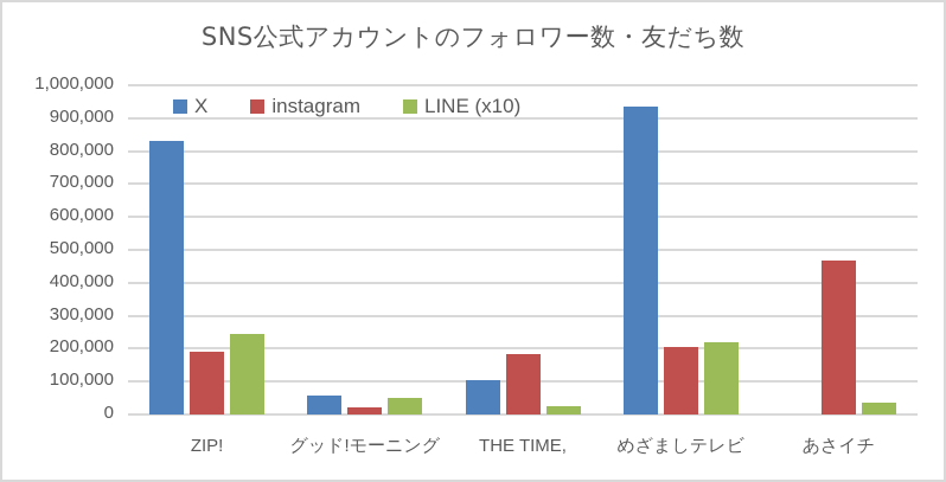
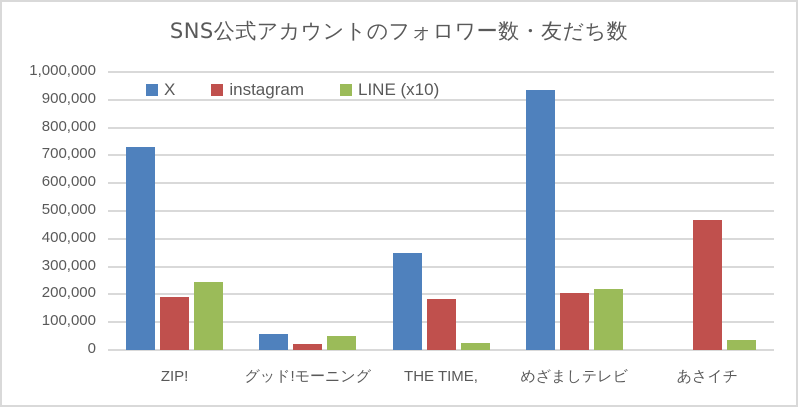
X/ZIP!: 830000 -> 730000
X/THE TIME,: 100000 -> 350000
